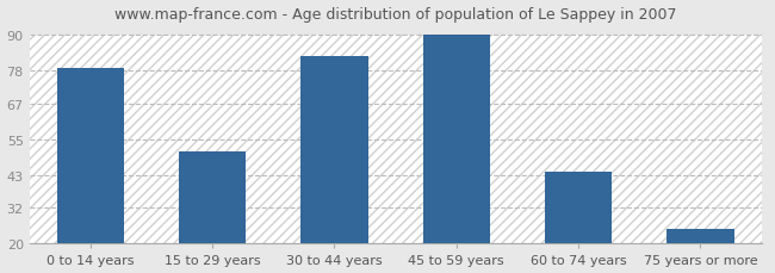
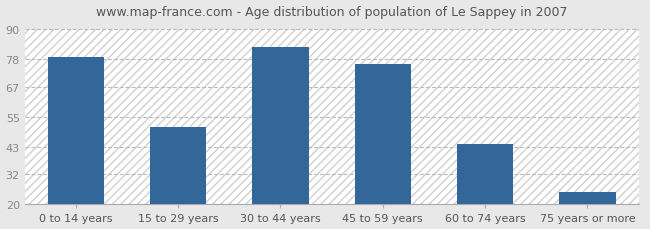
45 to 59 years: 90 -> 76
